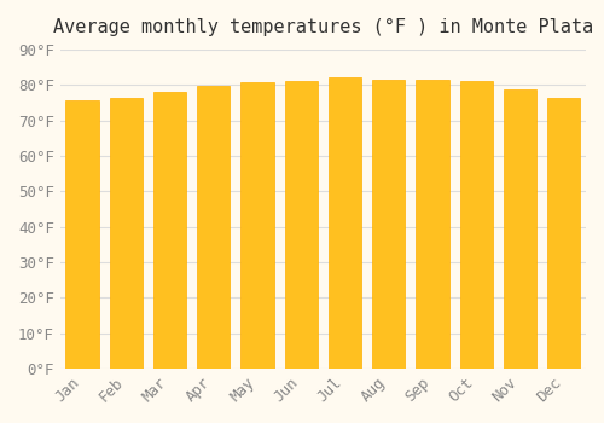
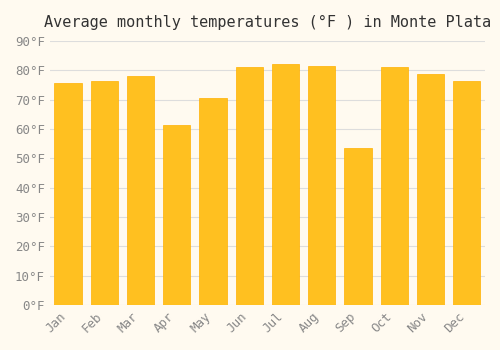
Apr: 79.7°F -> 61.5°F
May: 80.6°F -> 70.5°F
Sep: 81.5°F -> 53.5°F
